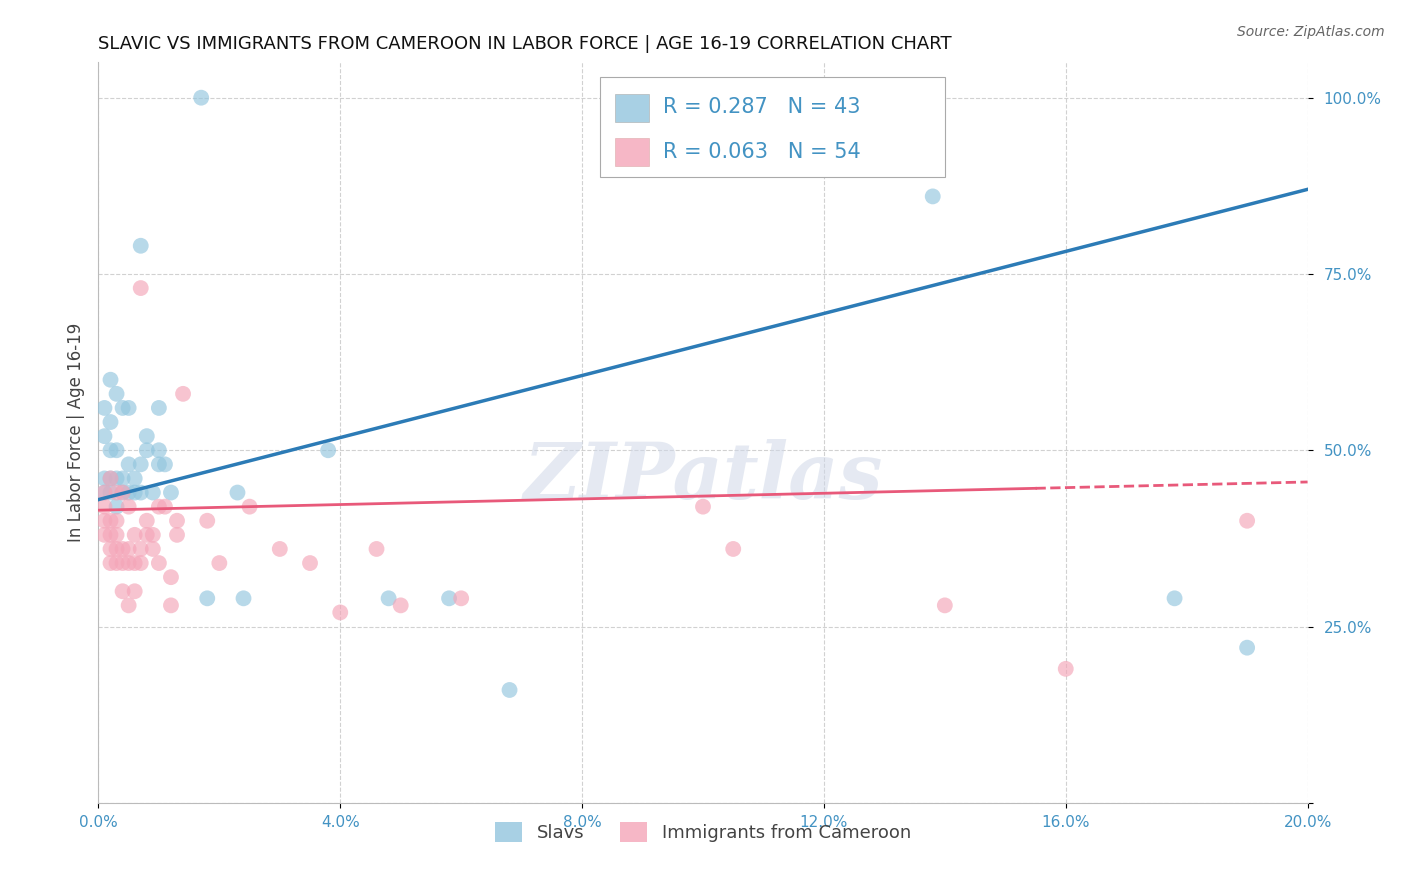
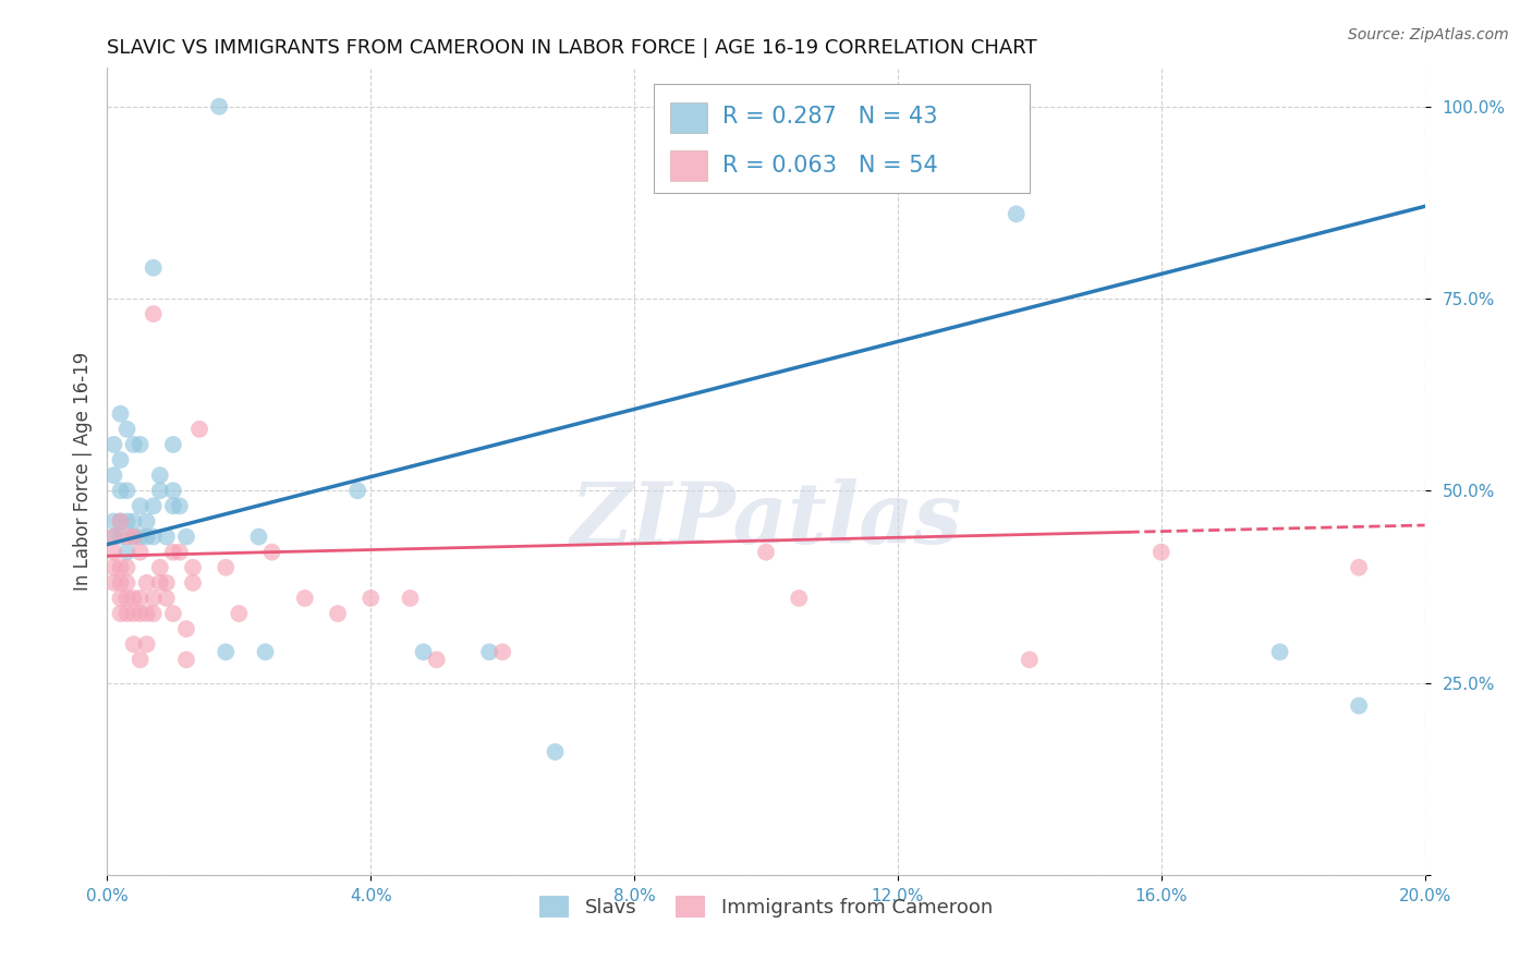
Immigrants from Cameroon/4.0%: 27% -> 36%
Immigrants from Cameroon/16.0%: 19% -> 42%
